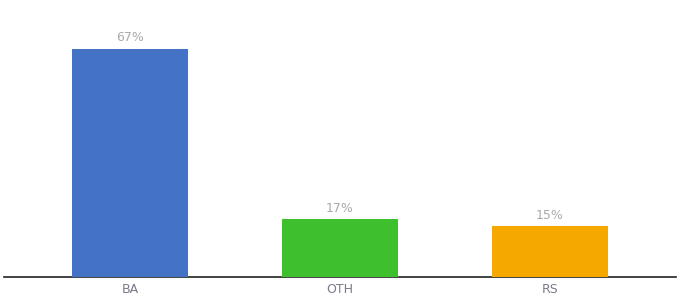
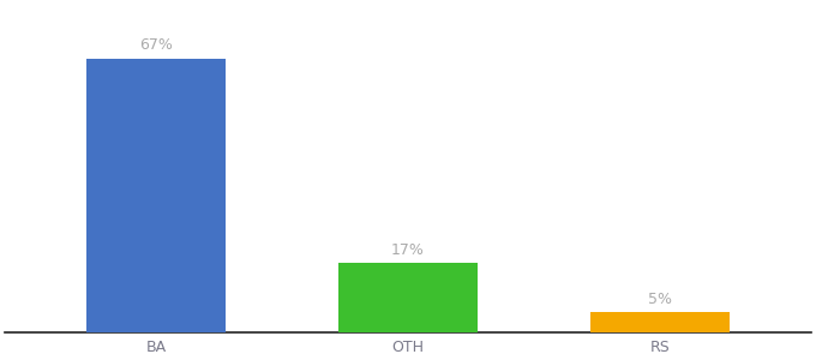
RS: 15% -> 5%
